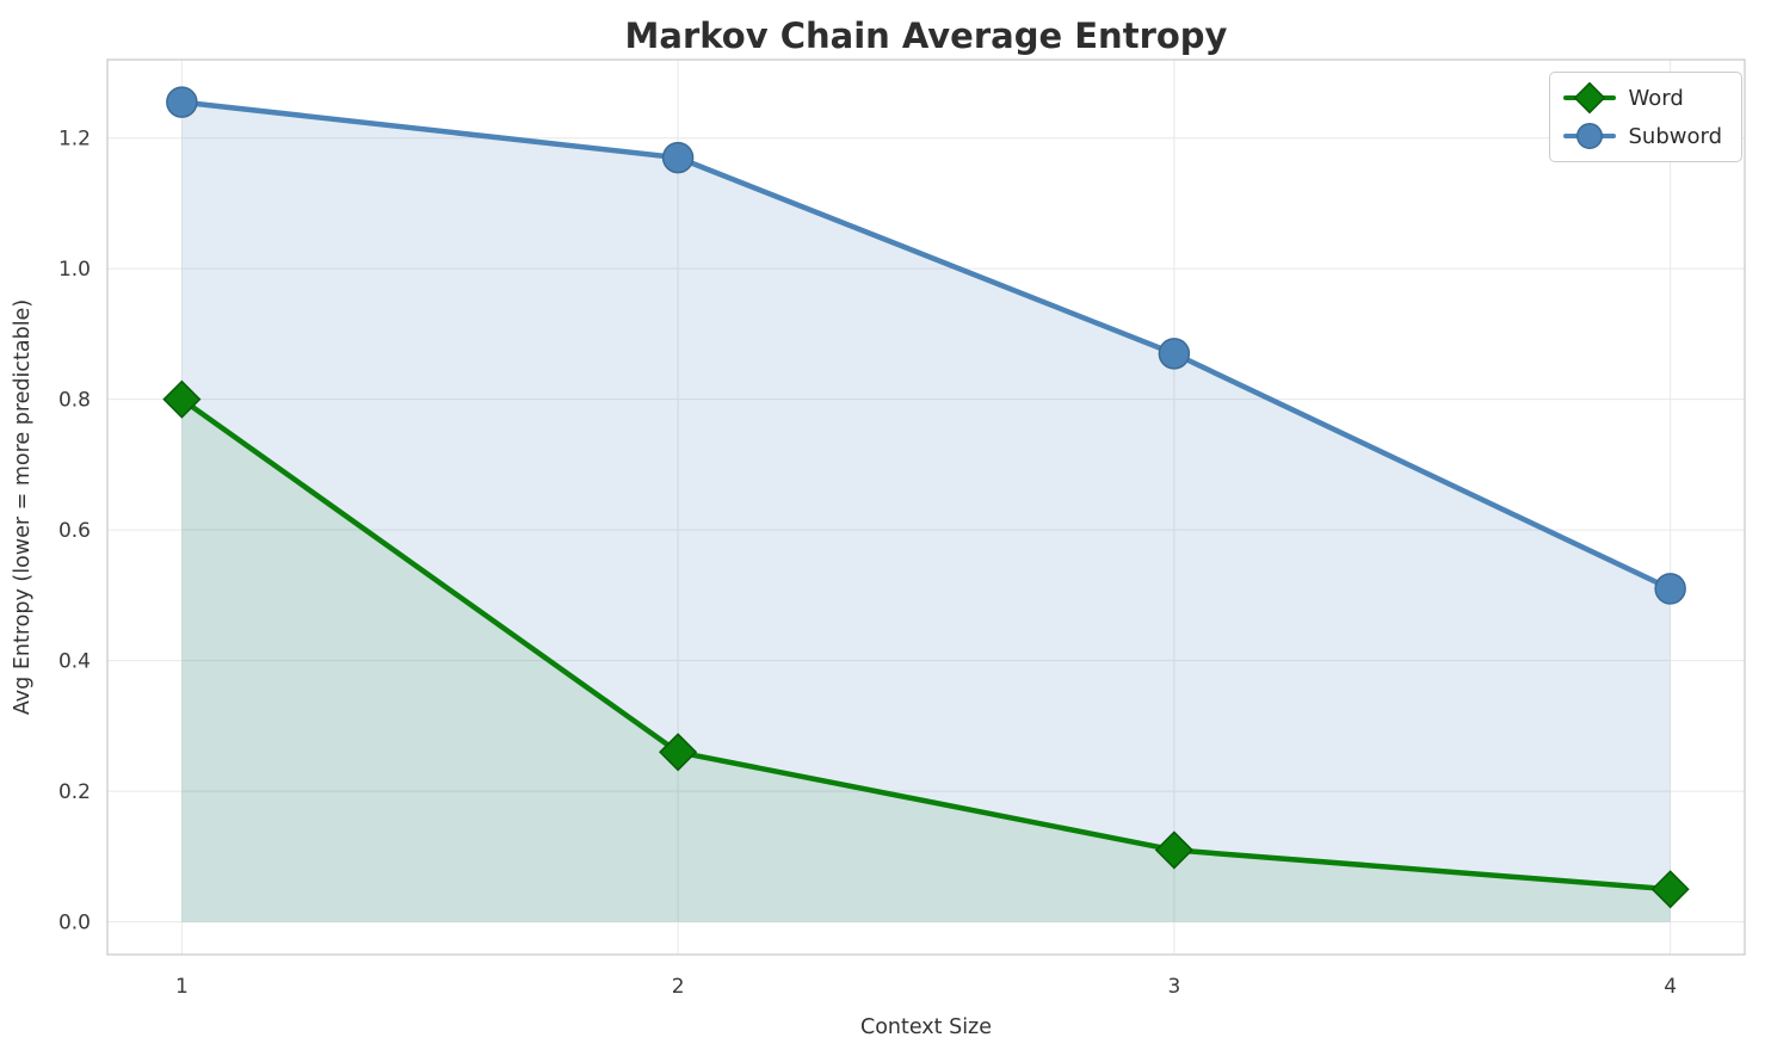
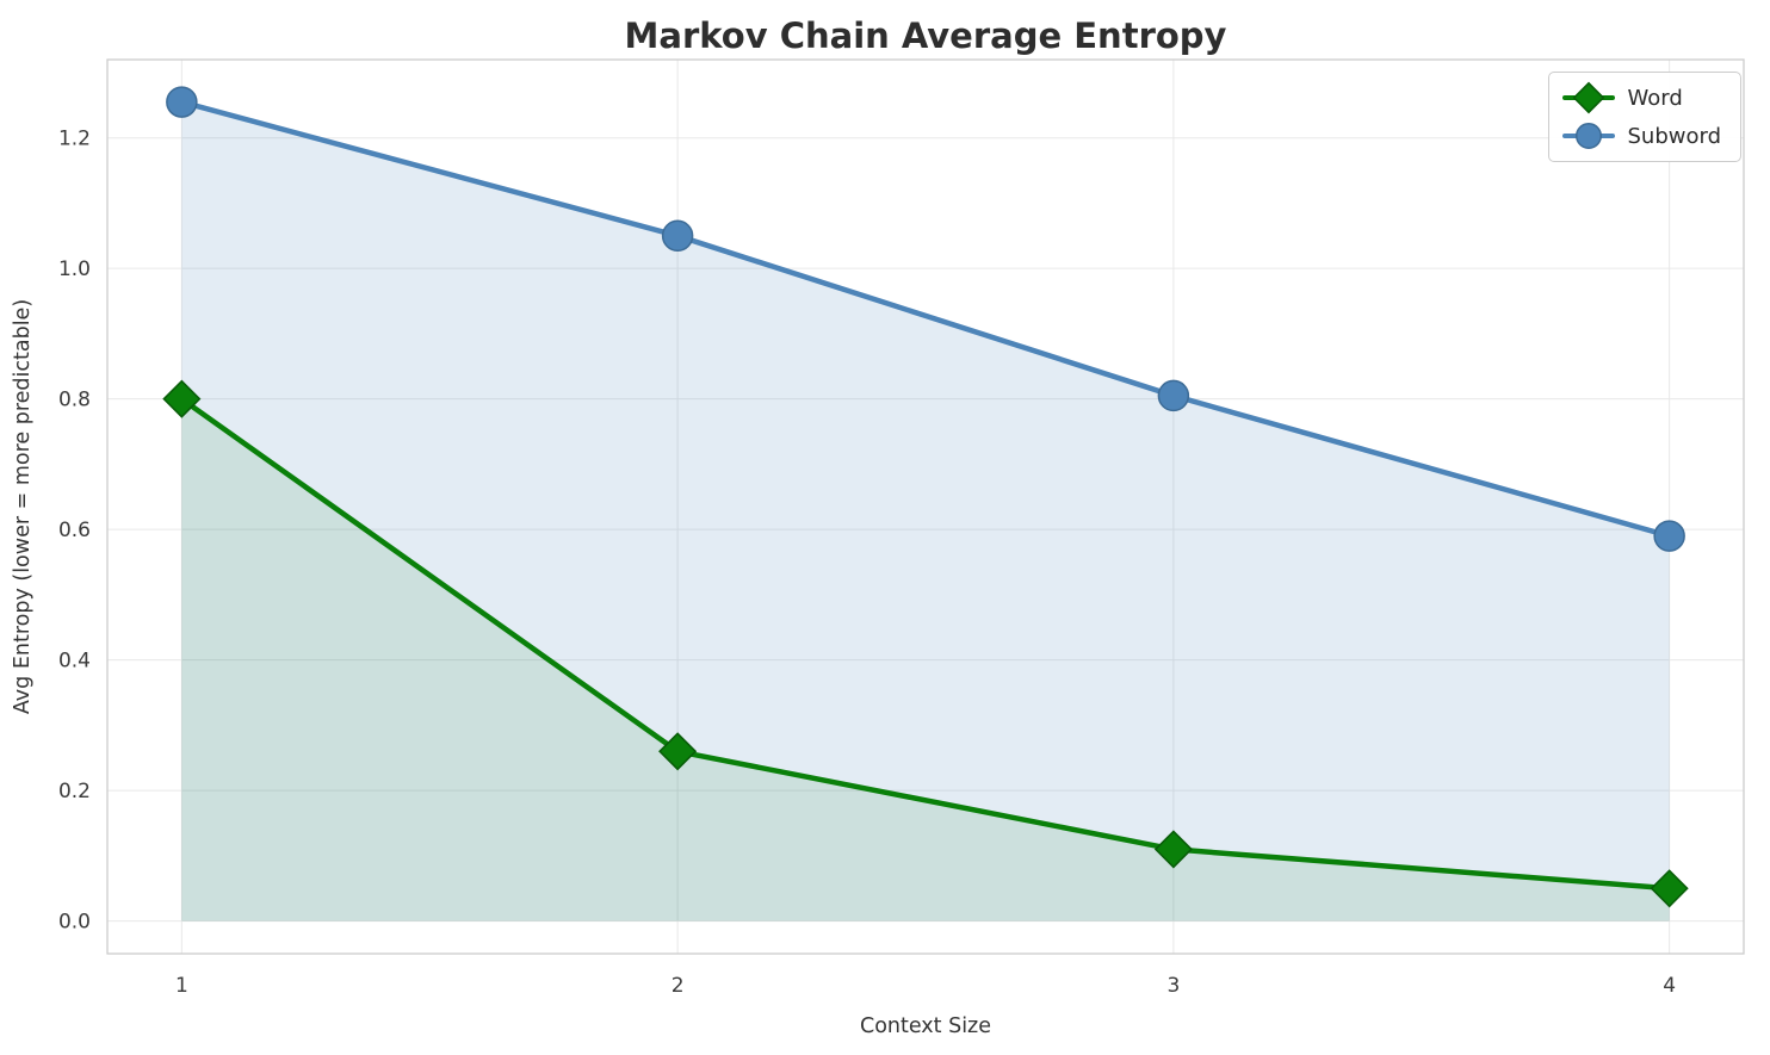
Subword/2: 1.17 -> 1.05
Subword/3: 0.87 -> 0.81
Subword/4: 0.51 -> 0.59
